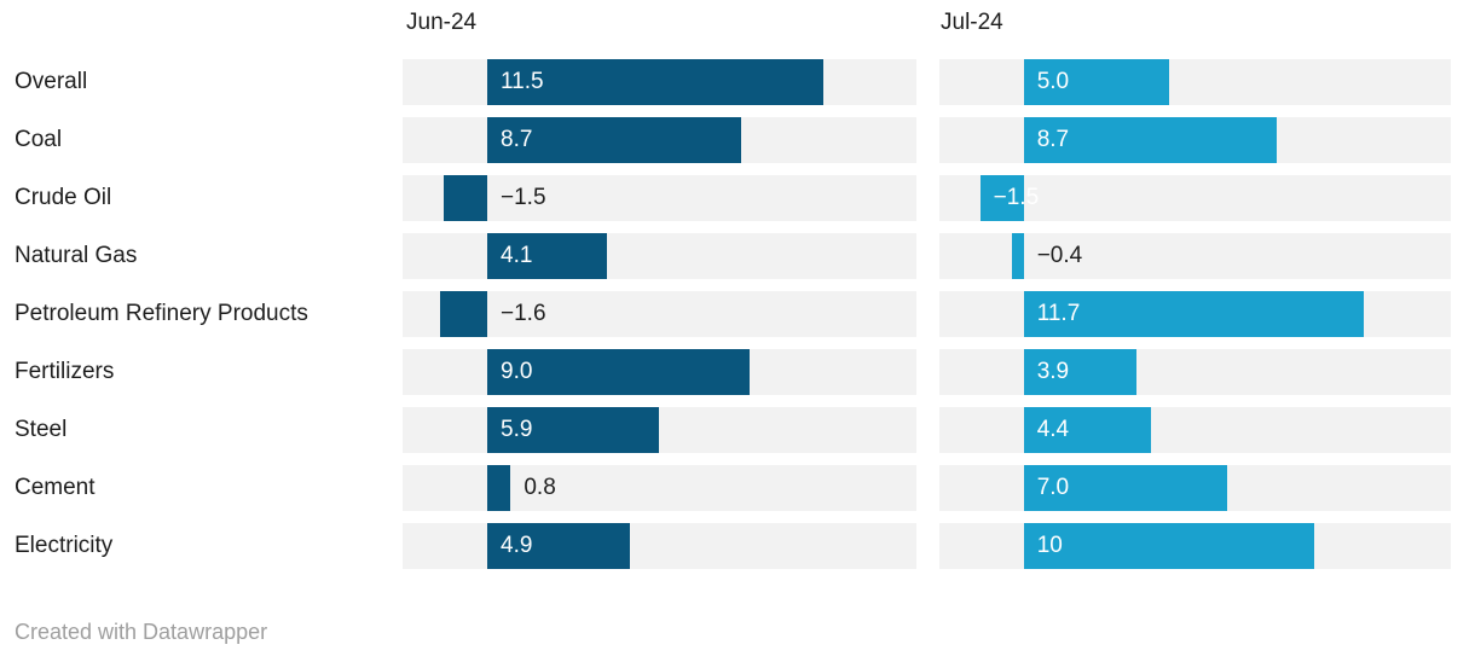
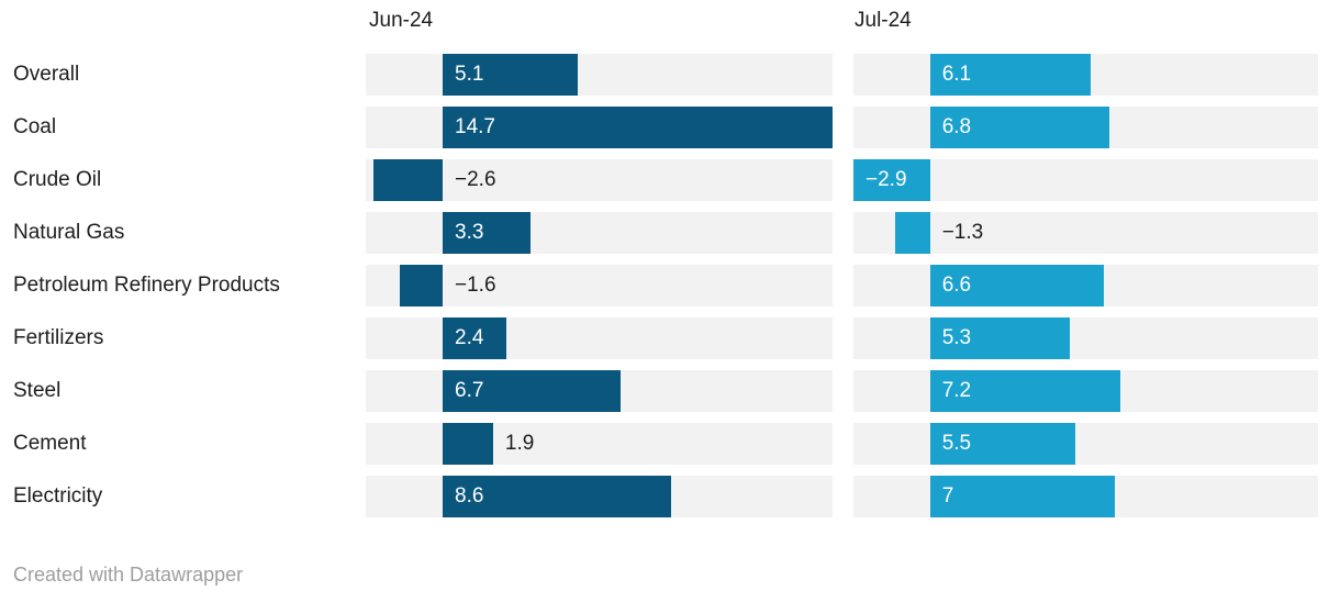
Jun-24/Overall: 11.5 -> 5.1
Jul-24/Overall: 5.0 -> 6.1
Jun-24/Coal: 8.7 -> 14.7
Jul-24/Coal: 8.7 -> 6.8
Jun-24/Crude Oil: −1.5 -> −2.6
Jul-24/Crude Oil: −1.5 -> −2.9
Jun-24/Natural Gas: 4.1 -> 3.3
Jul-24/Natural Gas: −0.4 -> −1.3
Jul-24/Petroleum Refinery Products: 11.7 -> 6.6
Jun-24/Fertilizers: 9.0 -> 2.4
Jul-24/Fertilizers: 3.9 -> 5.3
Jun-24/Steel: 5.9 -> 6.7
Jul-24/Steel: 4.4 -> 7.2
Jun-24/Cement: 0.8 -> 1.9
Jul-24/Cement: 7.0 -> 5.5
Jun-24/Electricity: 4.9 -> 8.6
Jul-24/Electricity: 10 -> 7
